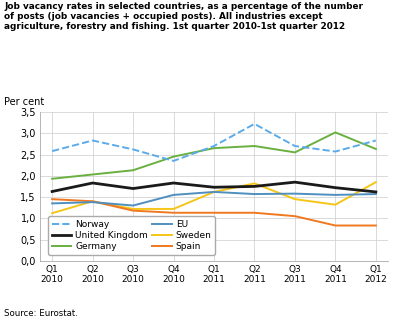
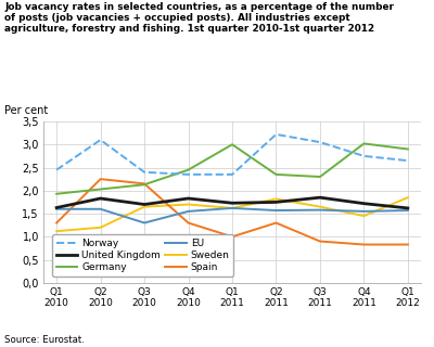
Norway/Q1 2010: 2,58 -> 2,45
EU/Q1 2010: 1,35 -> 1,60
Spain/Q1 2010: 1,45 -> 1,30
Norway/Q2 2010: 2,83 -> 3,10
Sweden/Q2 2010: 1,40 -> 1,20
EU/Q2 2010: 1,38 -> 1,60
Spain/Q2 2010: 1,40 -> 2,25
Norway/Q3 2010: 2,62 -> 2,40
Sweden/Q3 2010: 1,22 -> 1,65
Spain/Q3 2010: 1,18 -> 2,15
Sweden/Q4 2010: 1,22 -> 1,70
Spain/Q4 2010: 1,13 -> 1,30
Norway/Q1 2011: 2,70 -> 2,35
Germany/Q1 2011: 2,65 -> 3,00
Spain/Q1 2011: 1,13 -> 1,00
Germany/Q2 2011: 2,70 -> 2,35
Spain/Q2 2011: 1,13 -> 1,30
Norway/Q3 2011: 2,70 -> 3,05
Germany/Q3 2011: 2,55 -> 2,30
Sweden/Q3 2011: 1,45 -> 1,65
Spain/Q3 2011: 1,05 -> 0,90
Norway/Q4 2011: 2,57 -> 2,75
Sweden/Q4 2011: 1,32 -> 1,45
Norway/Q1 2012: 2,83 -> 2,65
Germany/Q1 2012: 2,63 -> 2,90
